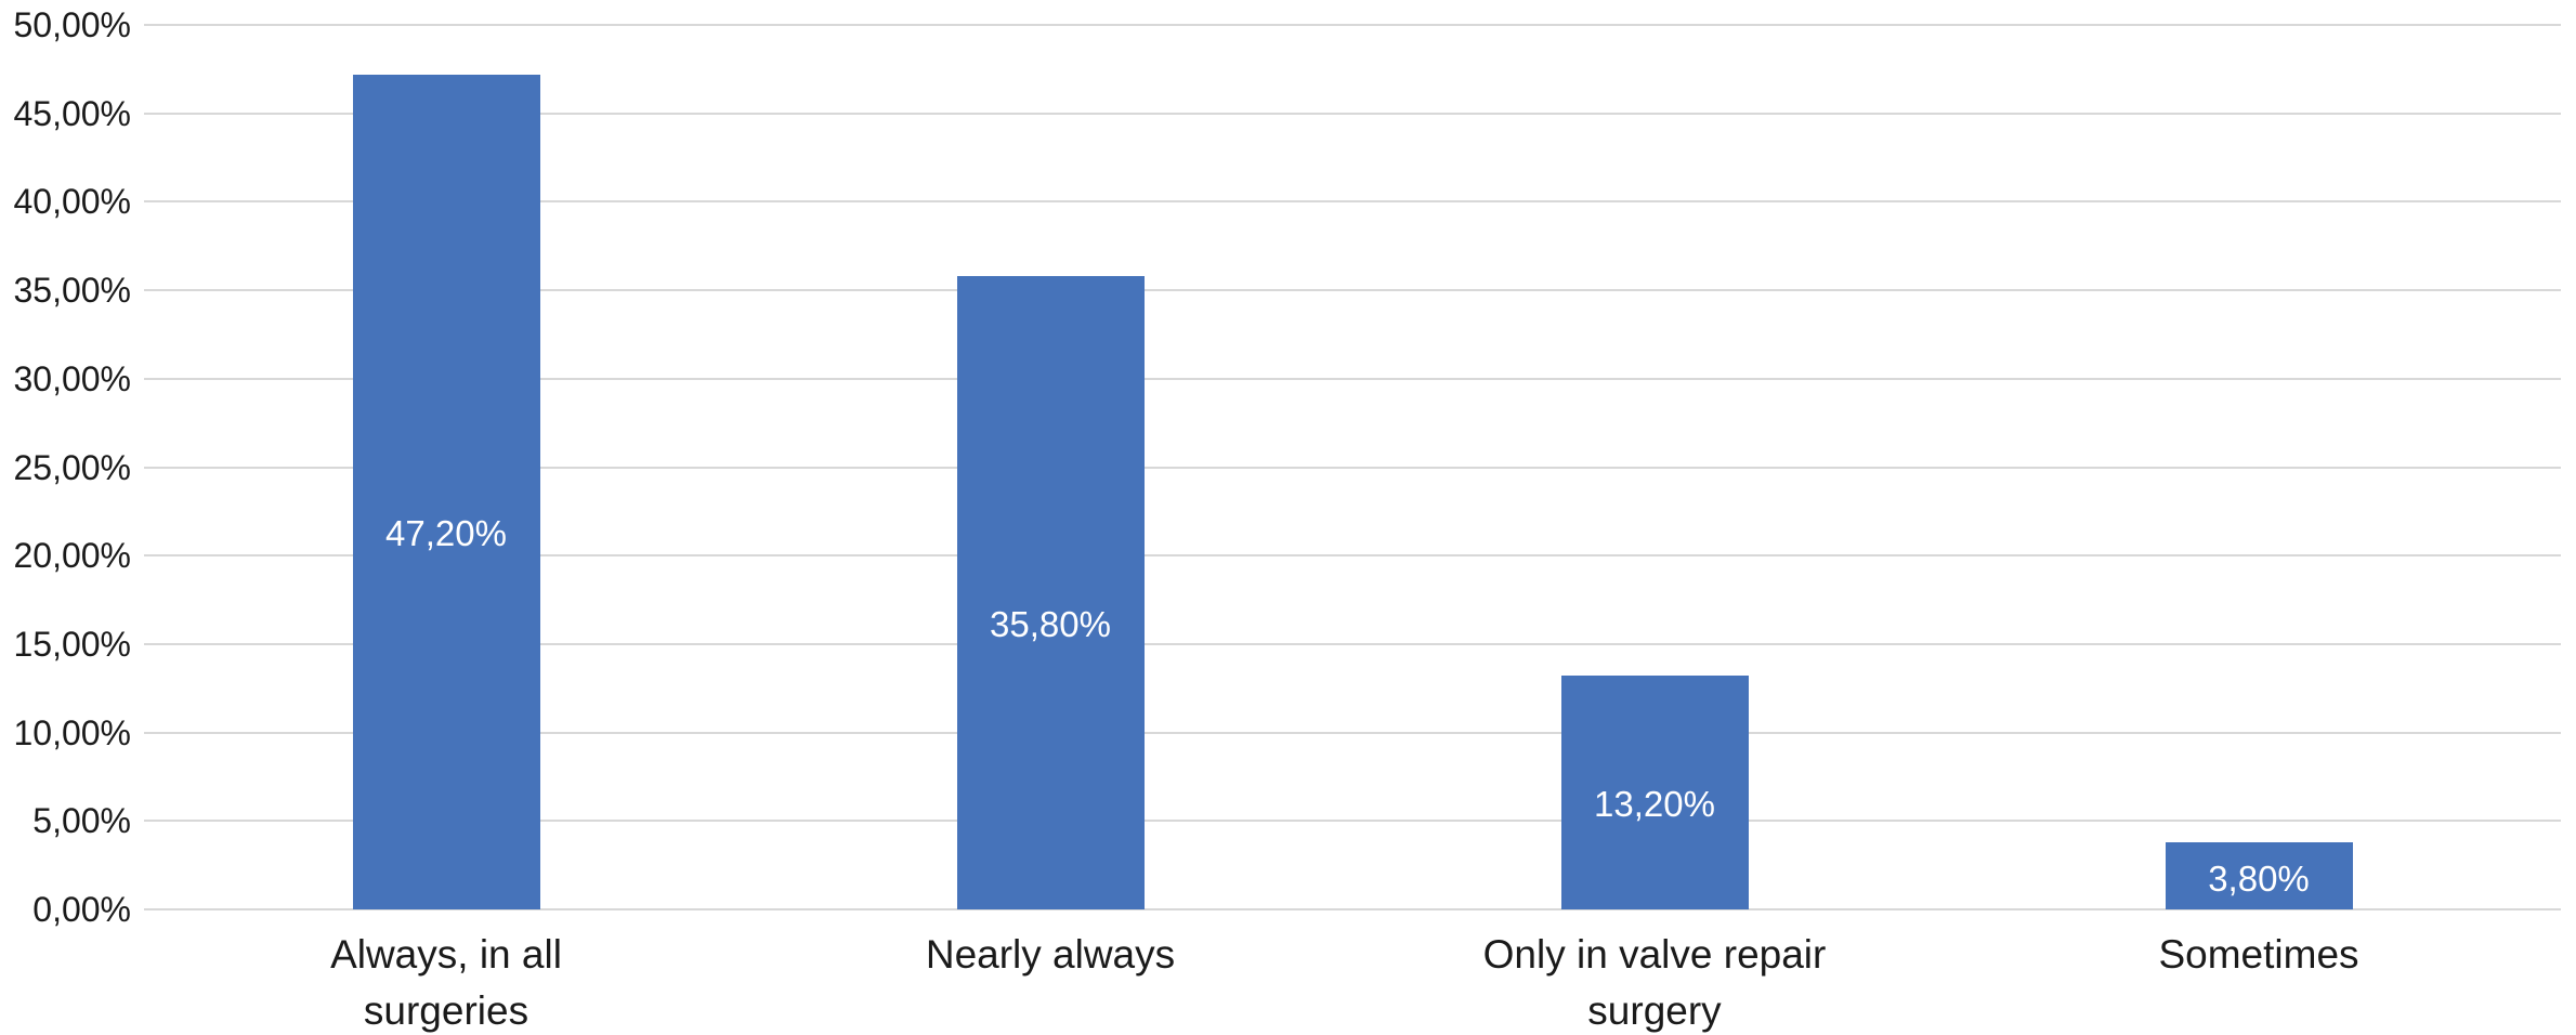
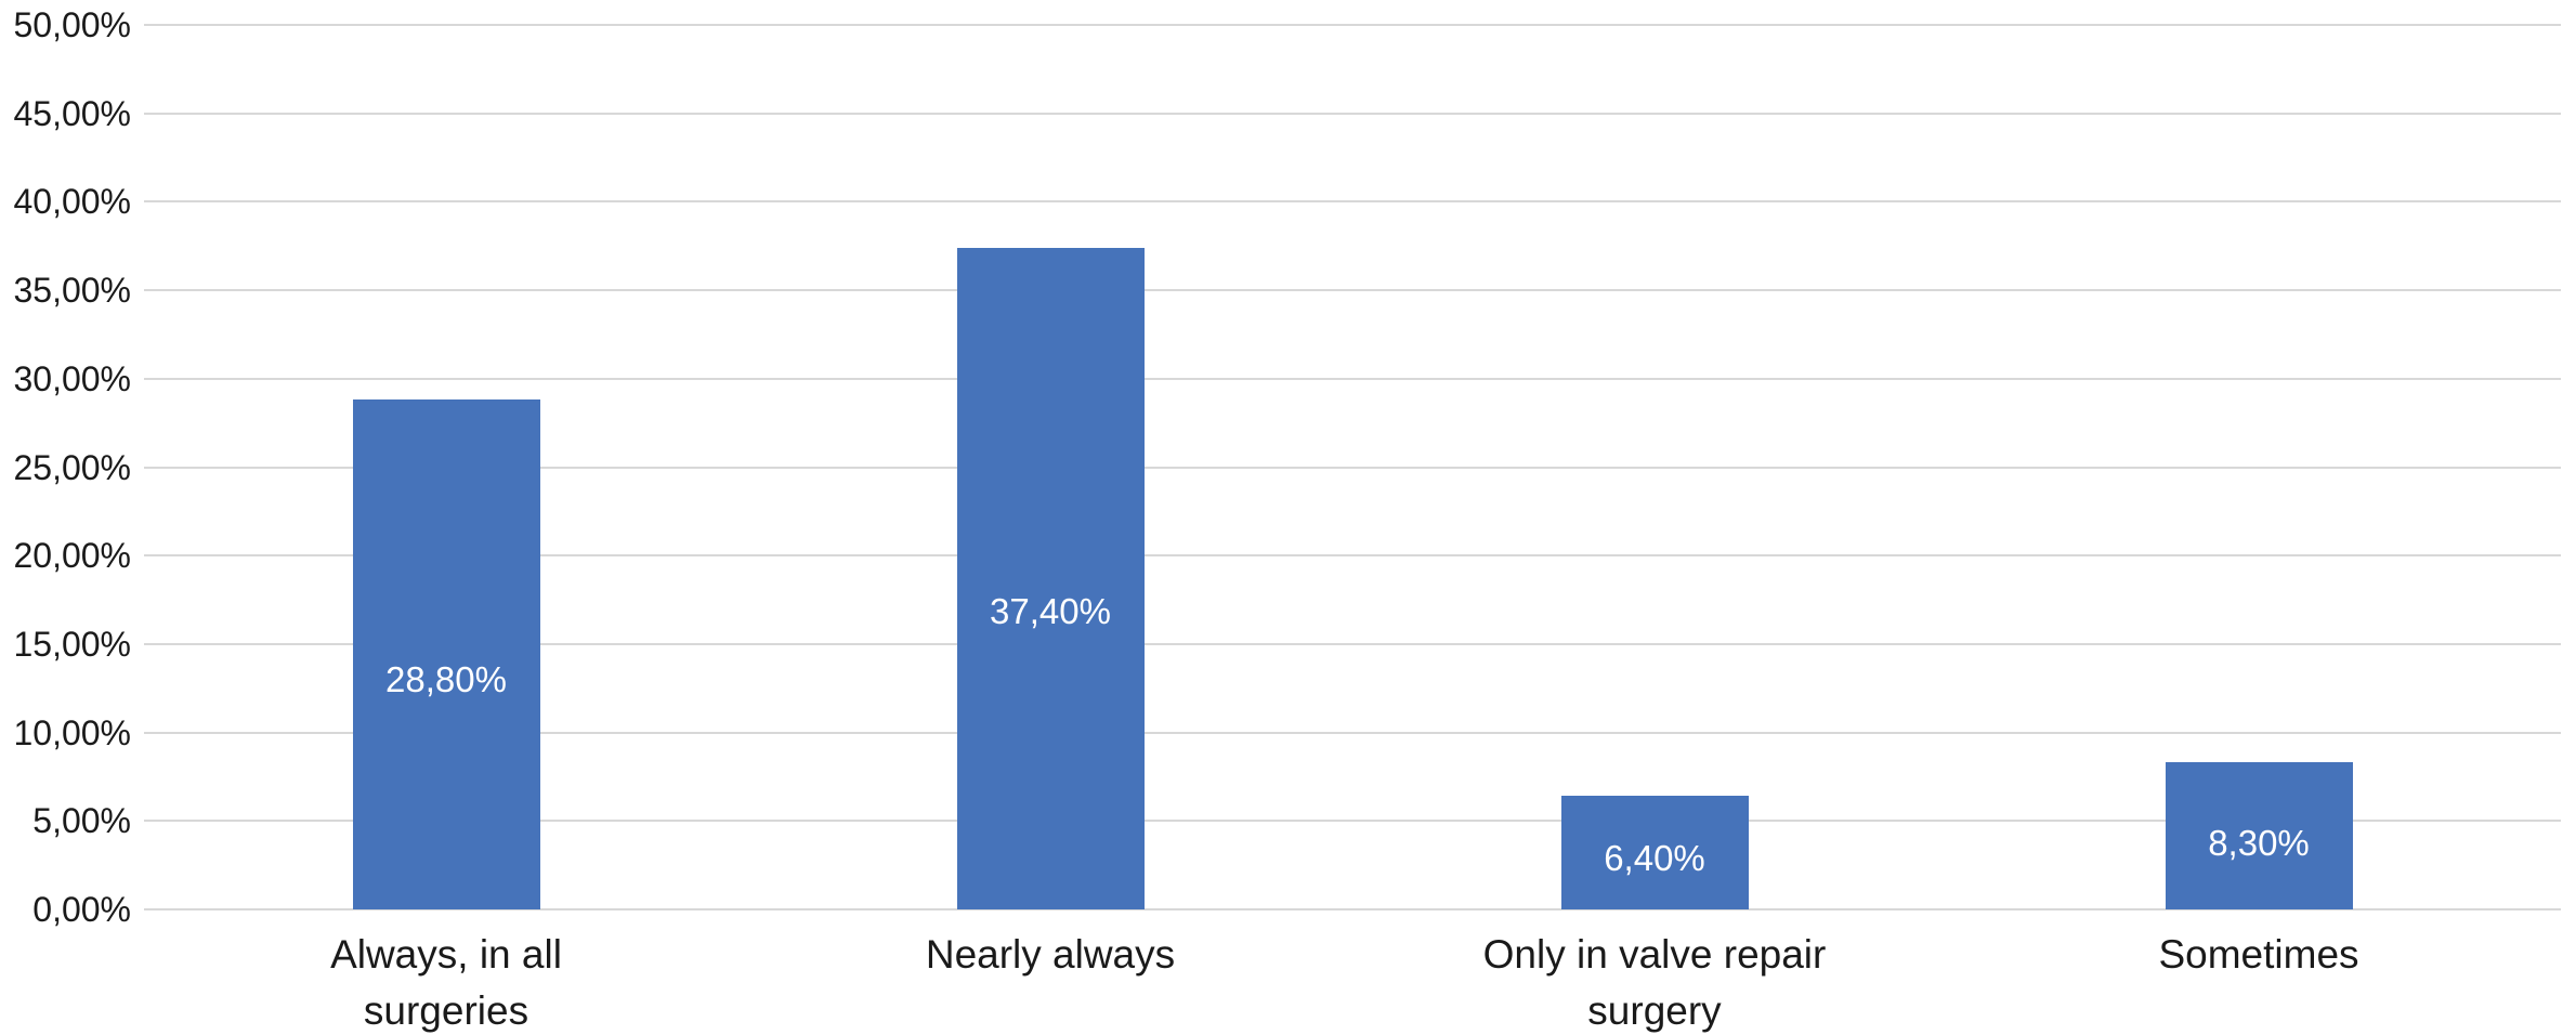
Always, in all surgeries: 47,20% -> 28,80%
Nearly always: 35,80% -> 37,40%
Only in valve repair surgery: 13,20% -> 6,40%
Sometimes: 3,80% -> 8,30%
